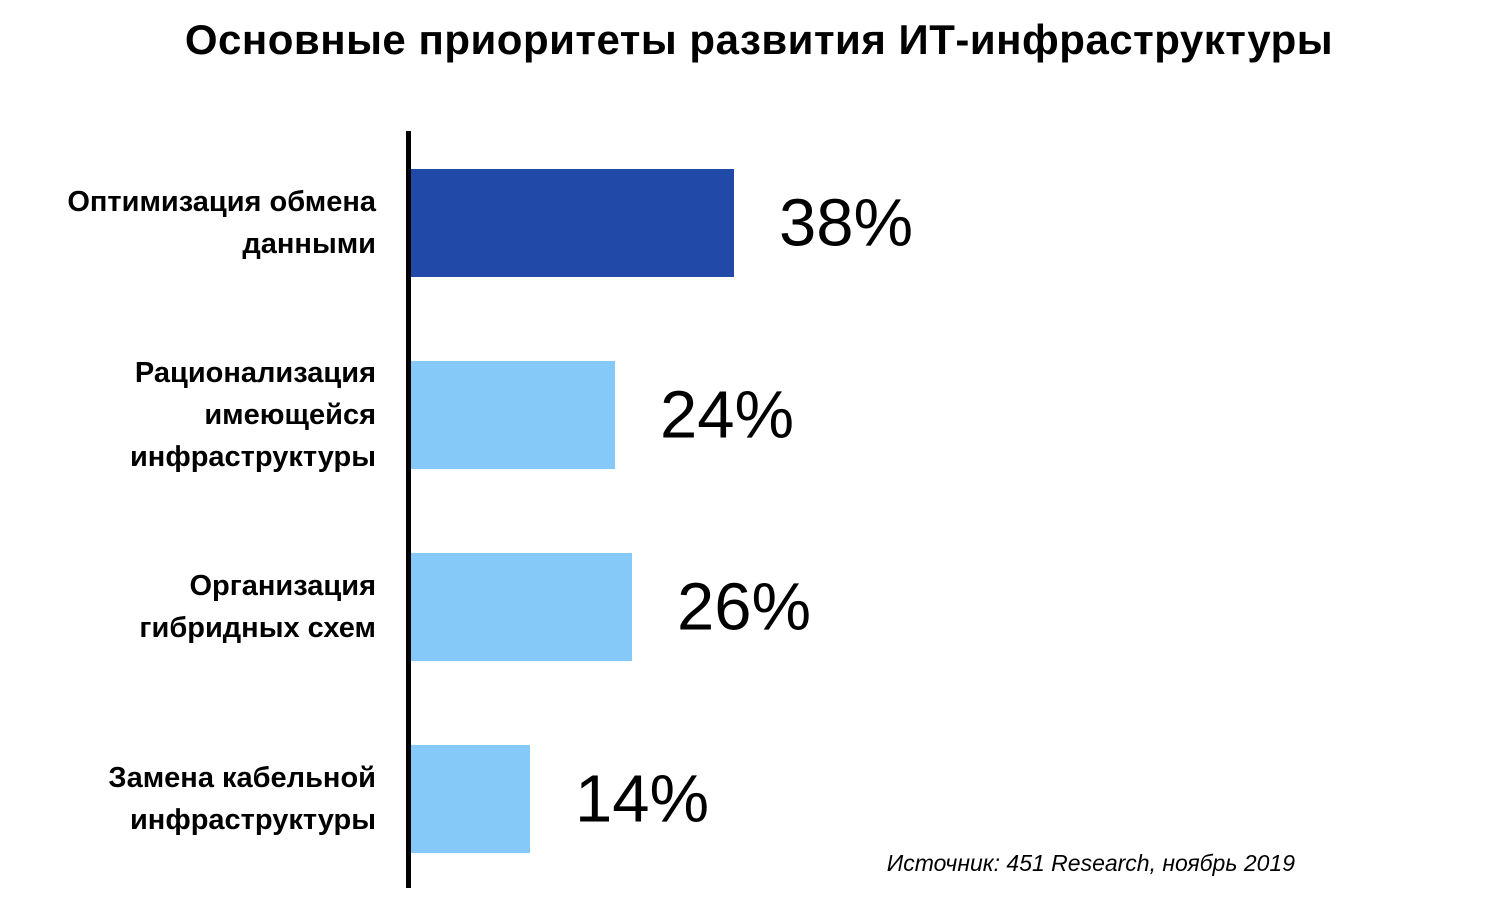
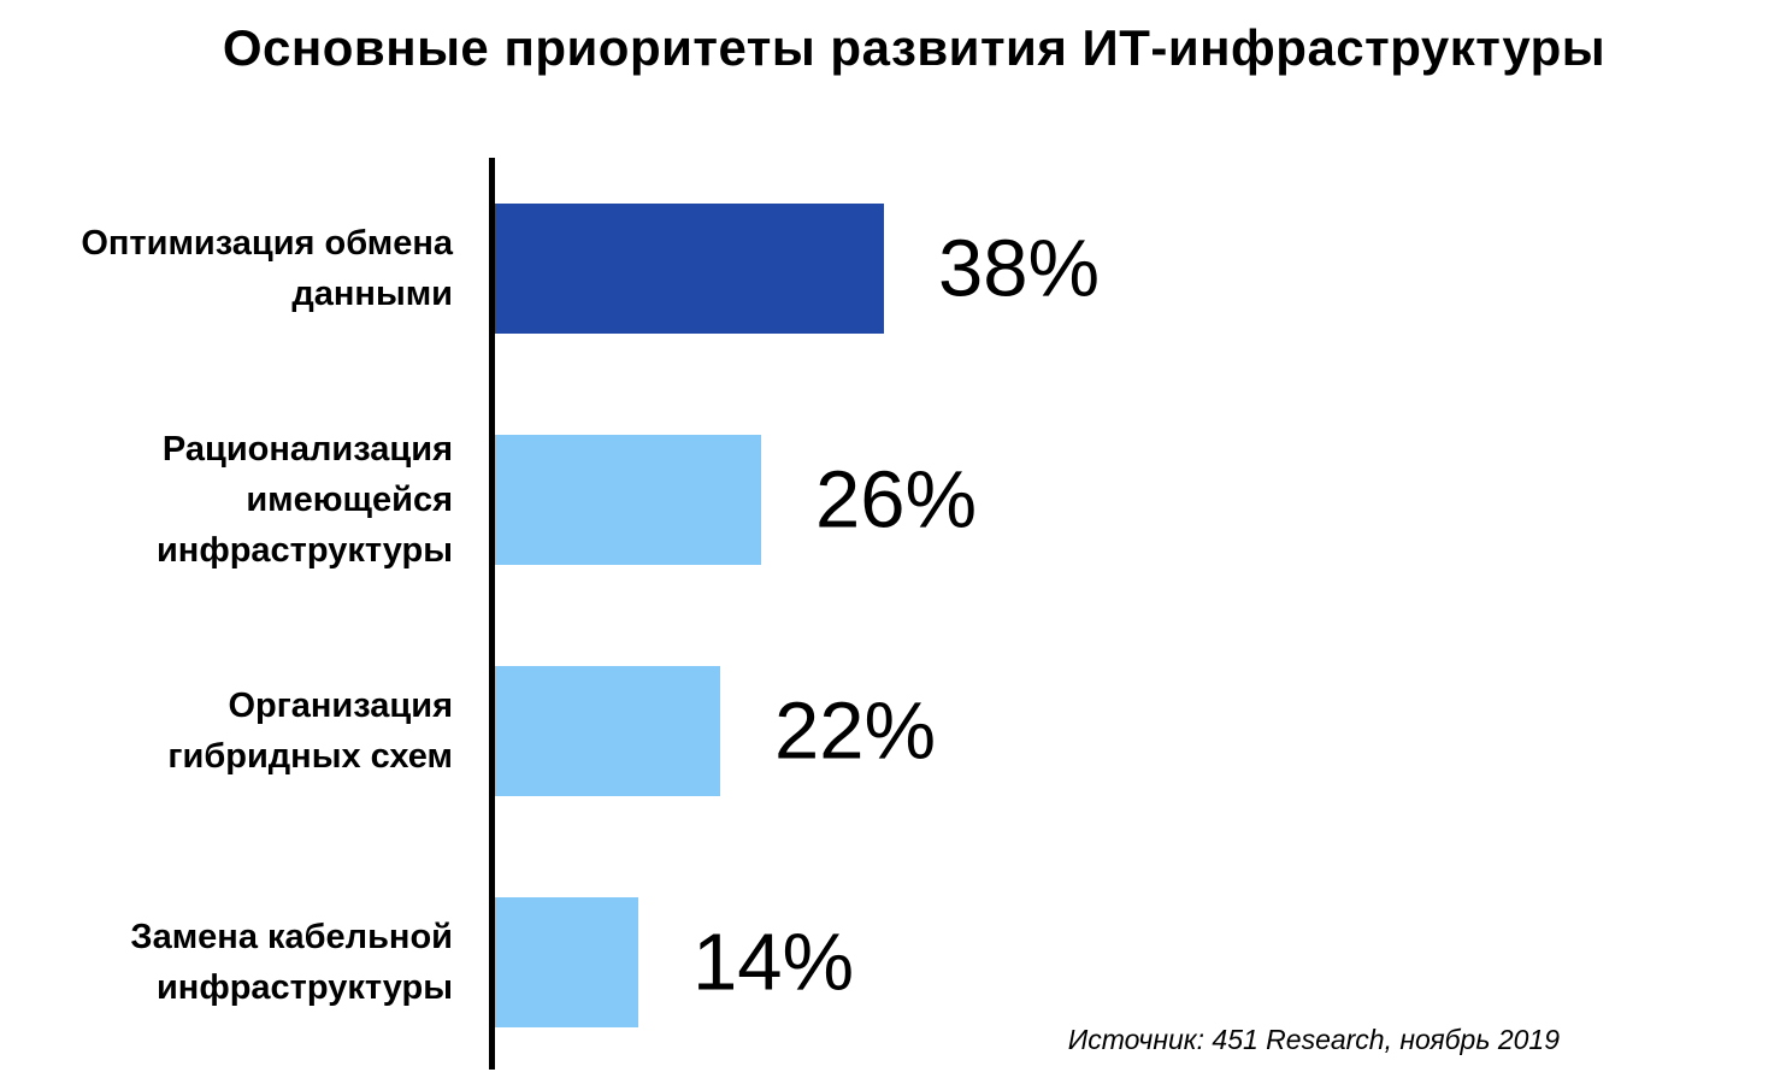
Рационализация имеющейся инфраструктуры: 24% -> 26%
Организация гибридных схем: 26% -> 22%
